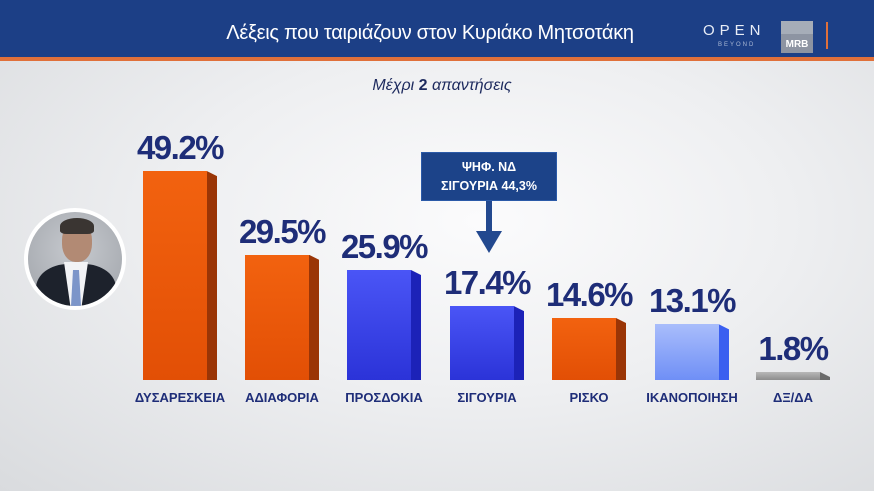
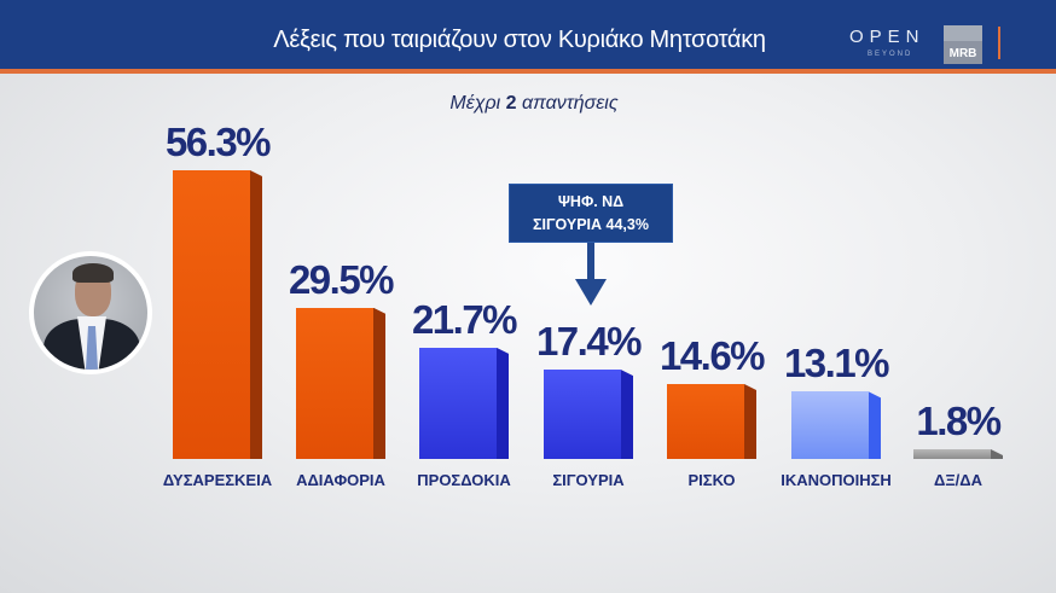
ΔΥΣΑΡΕΣΚΕΙΑ: 49.2% -> 56.3%
ΠΡΟΣΔΟΚΙΑ: 25.9% -> 21.7%
